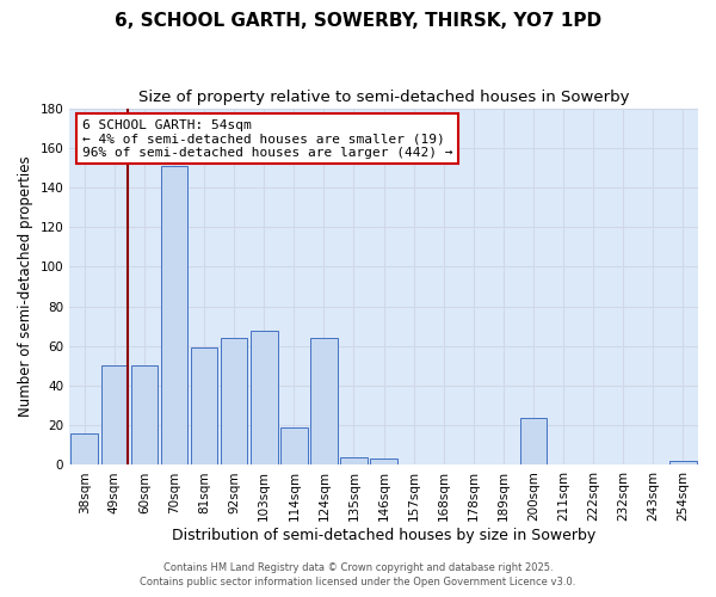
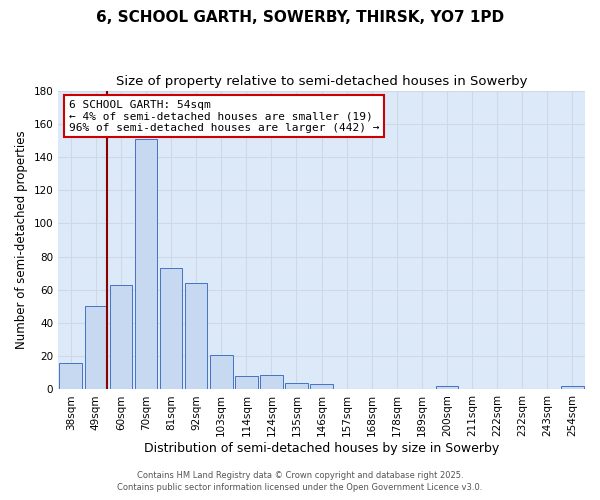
60sqm: 50 -> 63
81sqm: 59 -> 73
103sqm: 68 -> 21
114sqm: 19 -> 8
124sqm: 64 -> 9
200sqm: 24 -> 2
